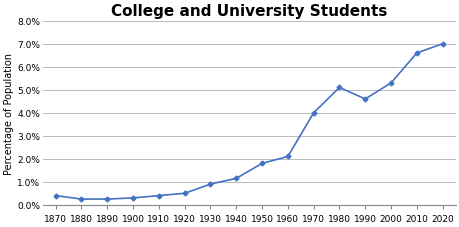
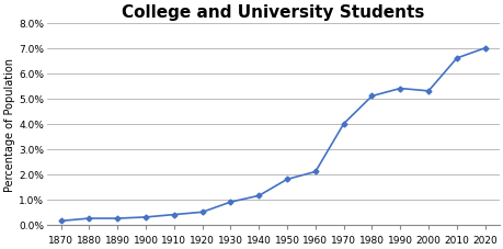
1870: 0.40% -> 0.15%
1990: 4.60% -> 5.40%
